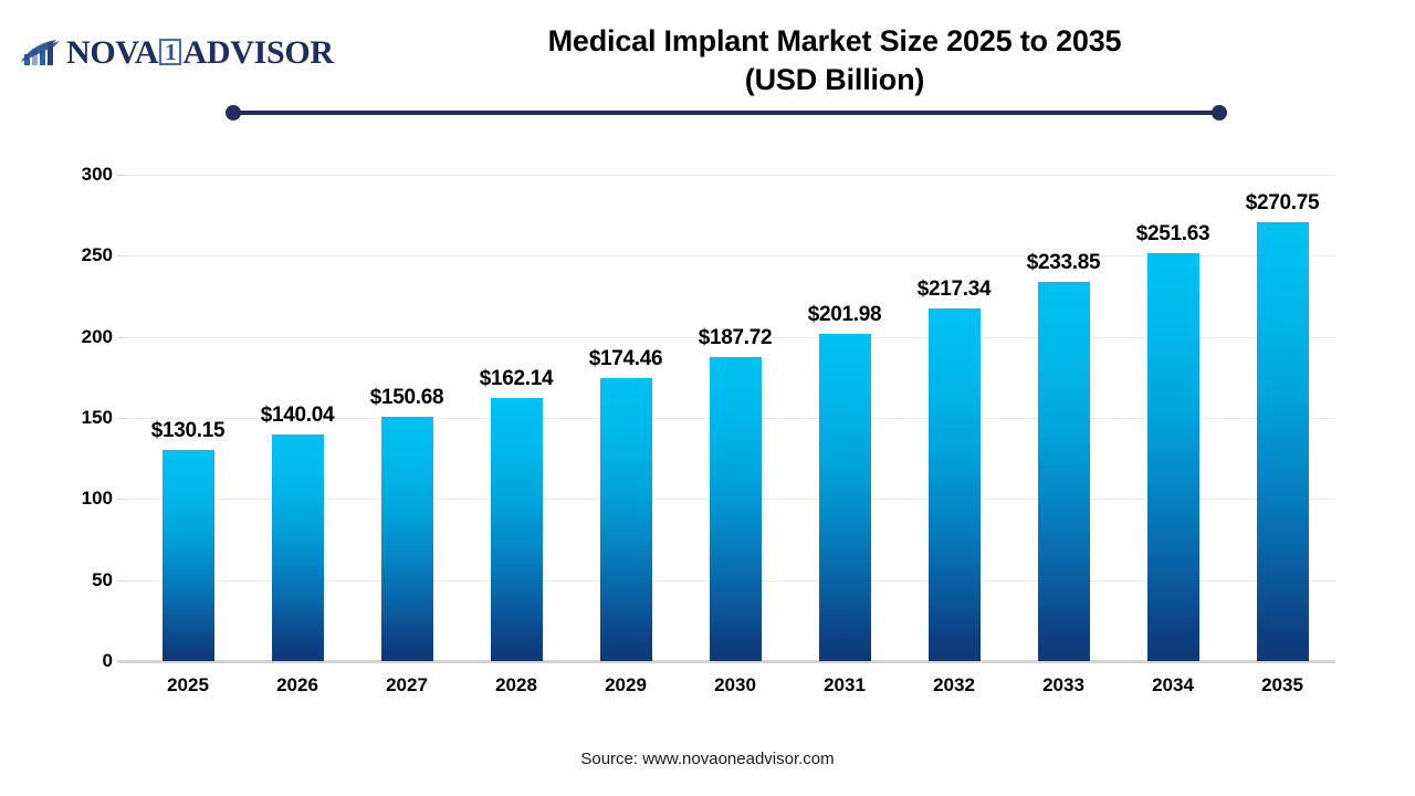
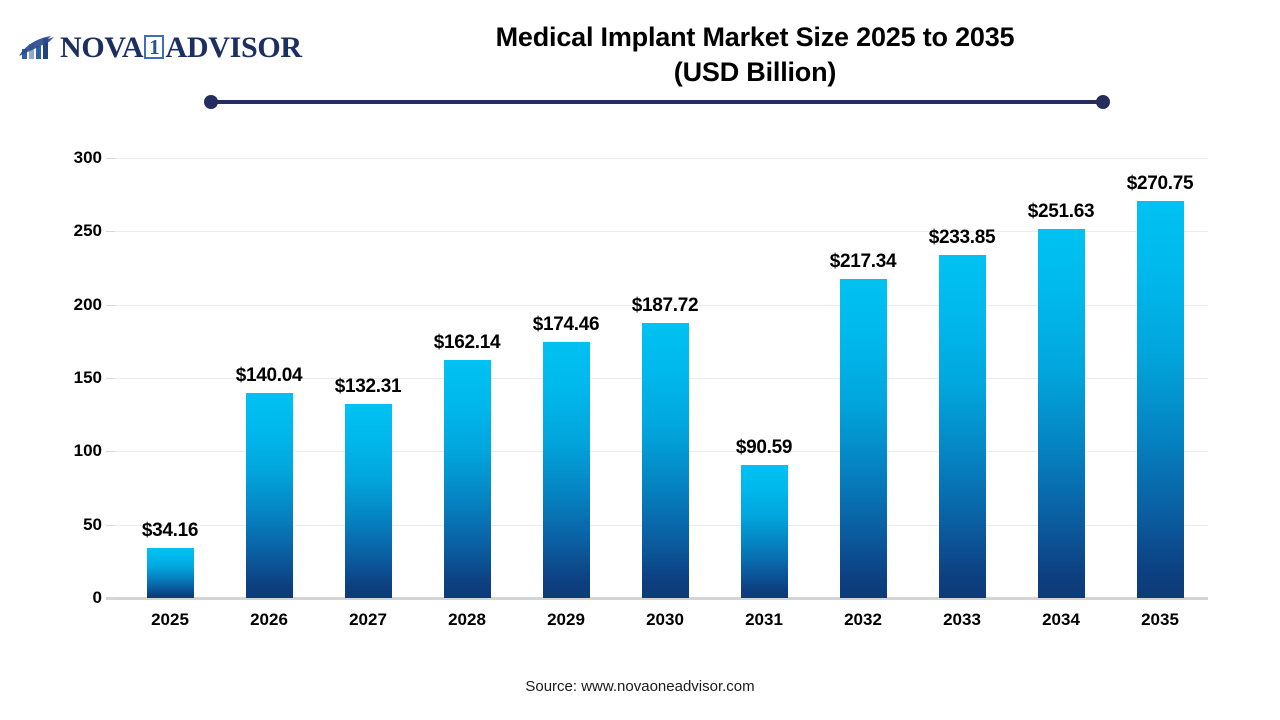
2025: $130.15 -> $34.16
2027: $150.68 -> $132.31
2031: $201.98 -> $90.59
